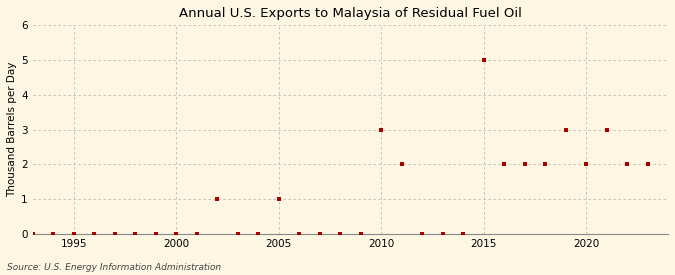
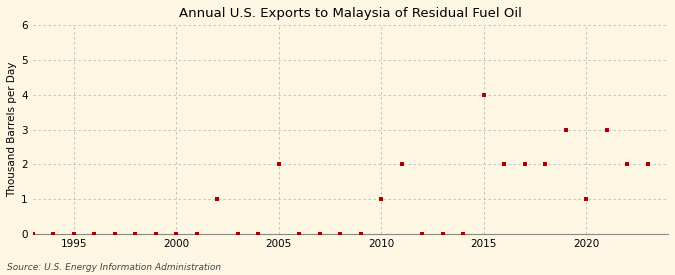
2005: 1 -> 2
2010: 3 -> 1
2015: 5 -> 4
2020: 2 -> 1
